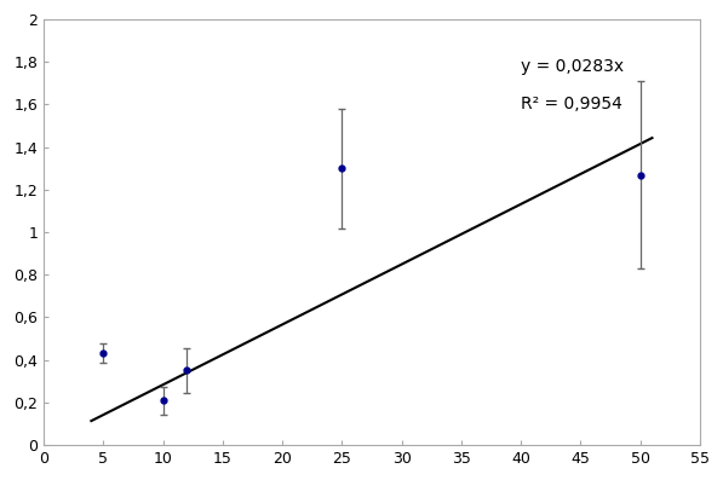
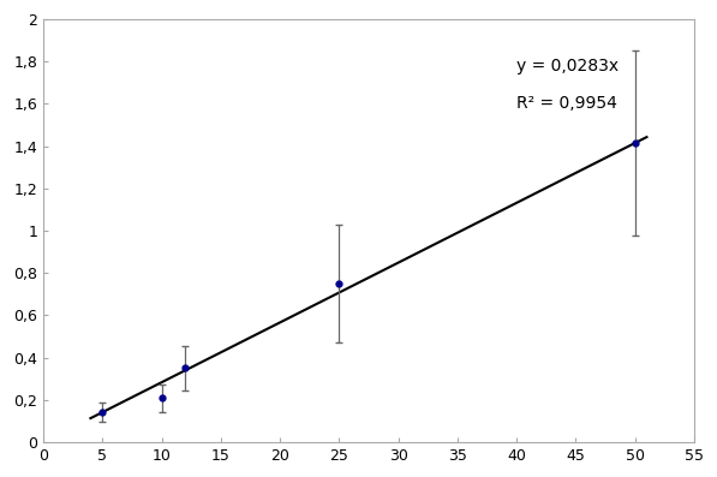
5: 0,43 -> 0,14
25: 1,30 -> 0,75
50: 1,27 -> 1,42
